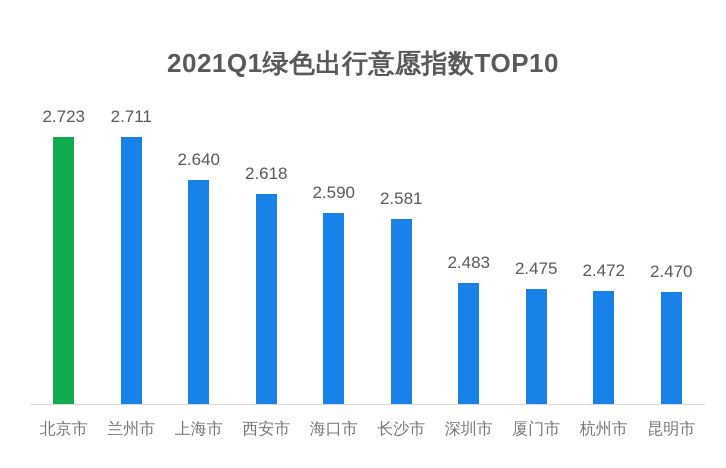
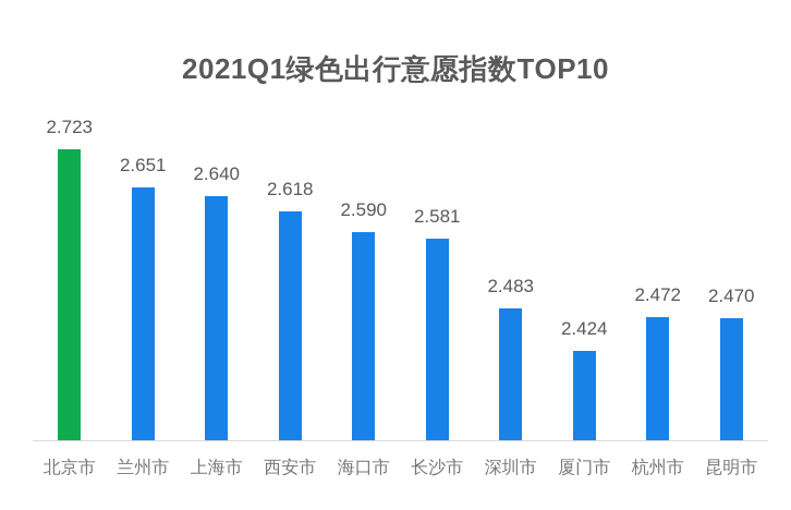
兰州市: 2.711 -> 2.651
厦门市: 2.475 -> 2.424
